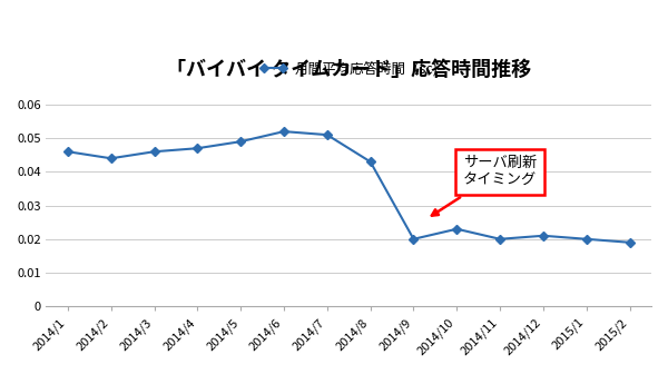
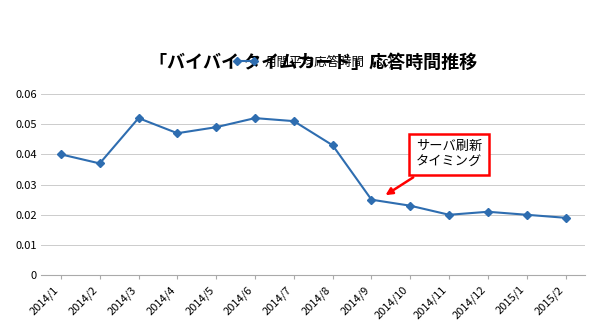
2014/1: 0.046 -> 0.040
2014/2: 0.044 -> 0.037
2014/3: 0.046 -> 0.052
2014/9: 0.020 -> 0.025
